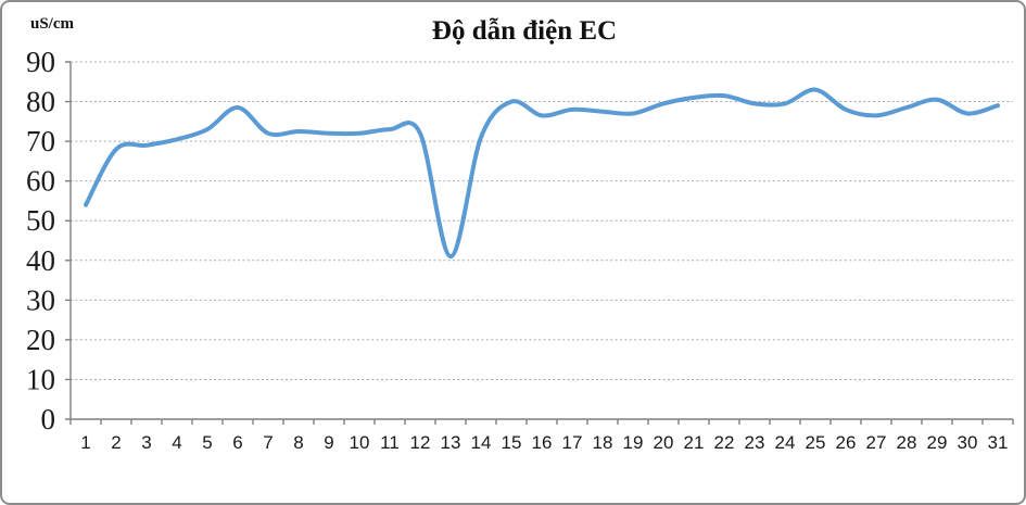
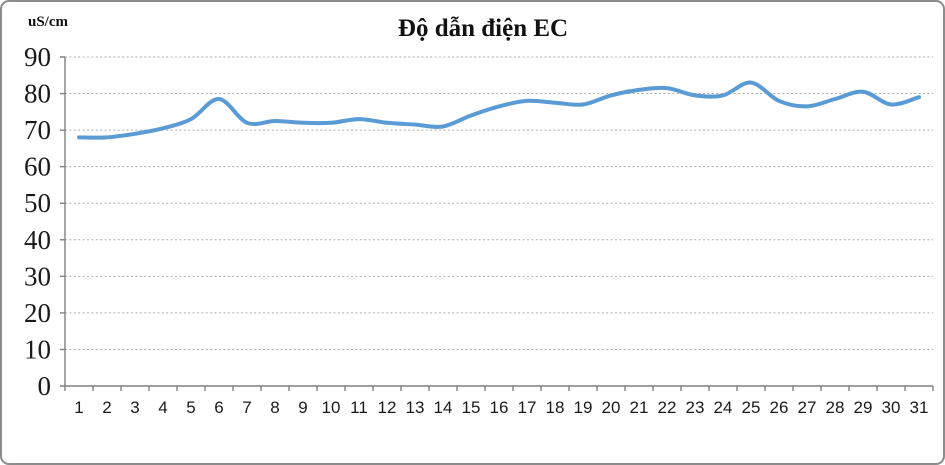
1: 54 -> 68
13: 41 -> 72
15: 80 -> 74
